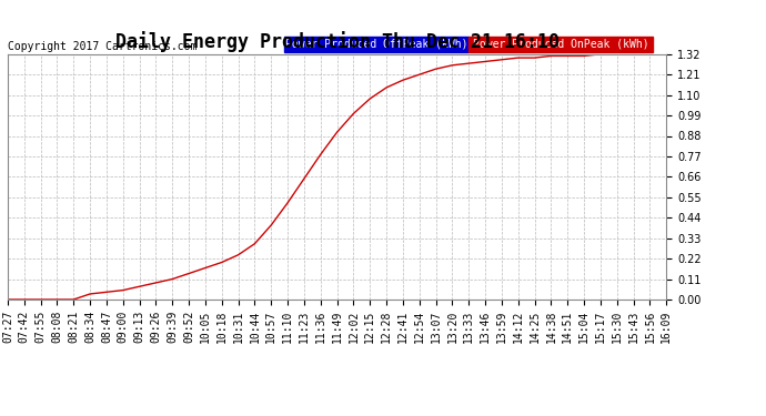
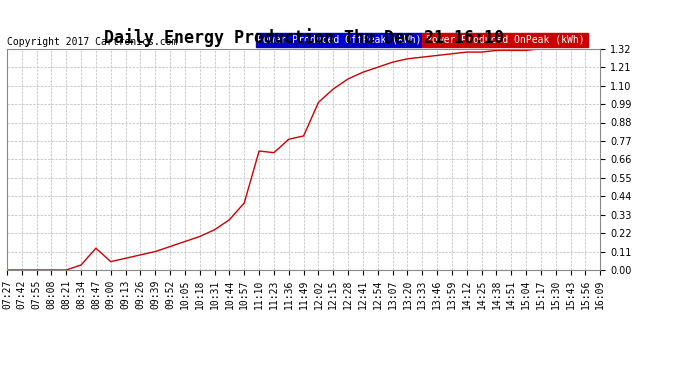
08:47: 0.04 -> 0.13
11:10: 0.52 -> 0.71
11:23: 0.65 -> 0.70
11:49: 0.90 -> 0.80
